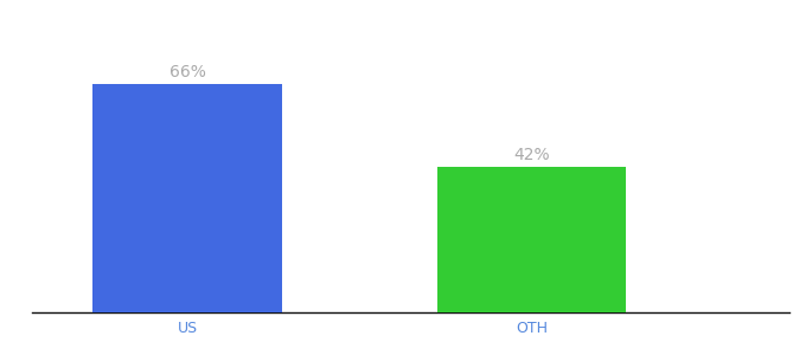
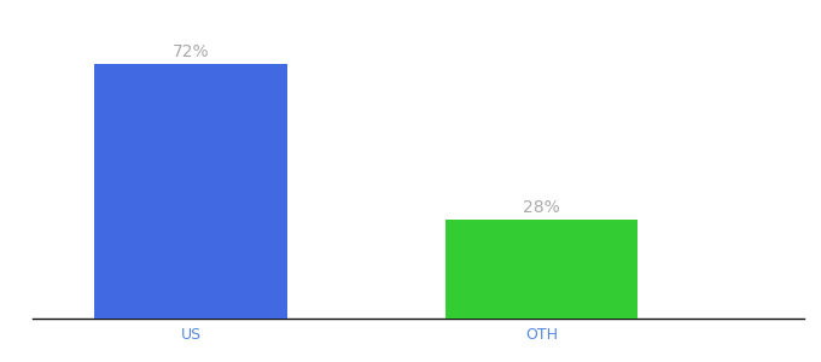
US: 66% -> 72%
OTH: 42% -> 28%
